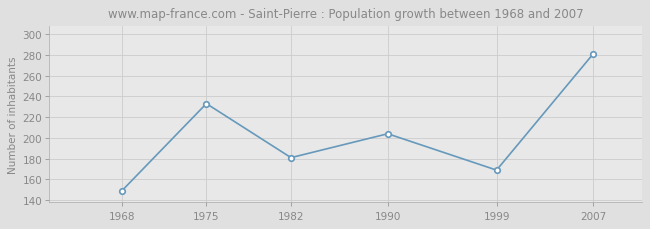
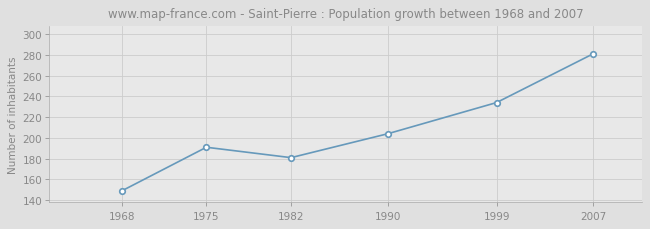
1975: 233 -> 191
1999: 169 -> 234
